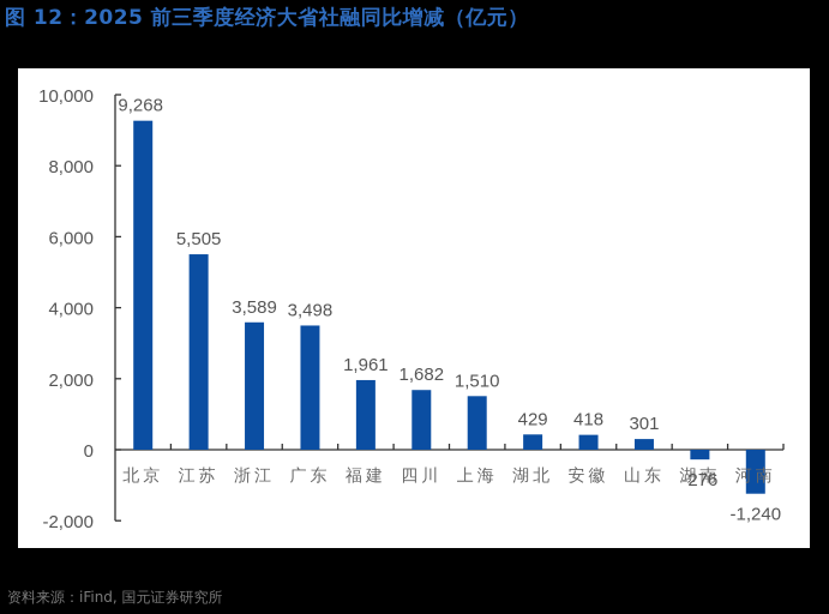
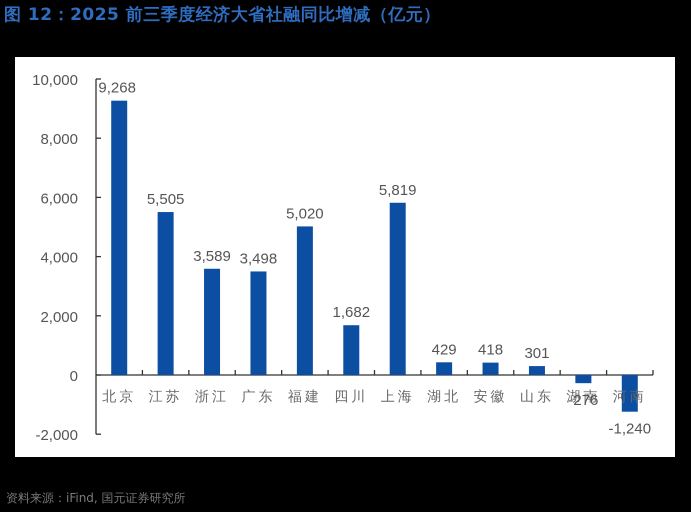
福建: 1,961 -> 5,020
上海: 1,510 -> 5,819
